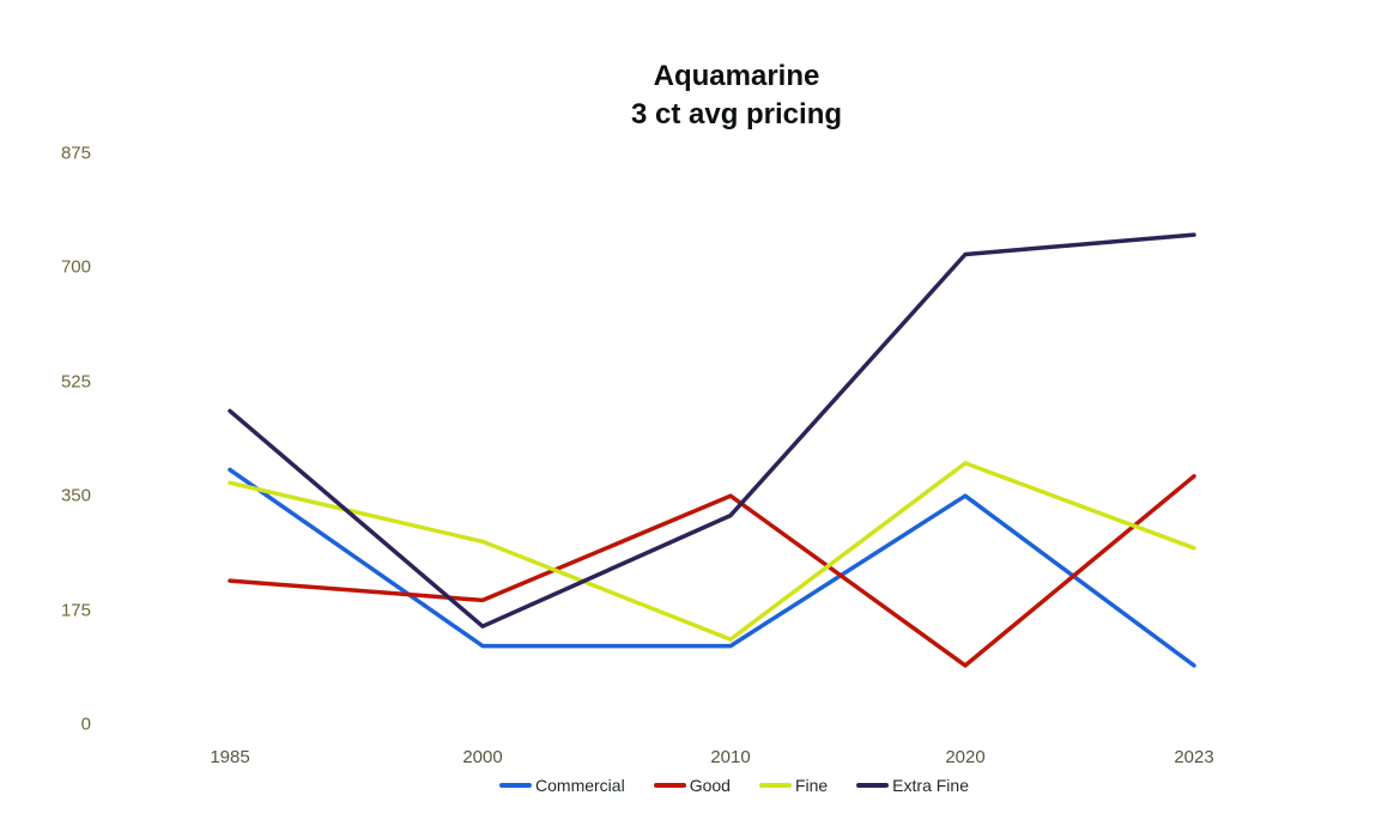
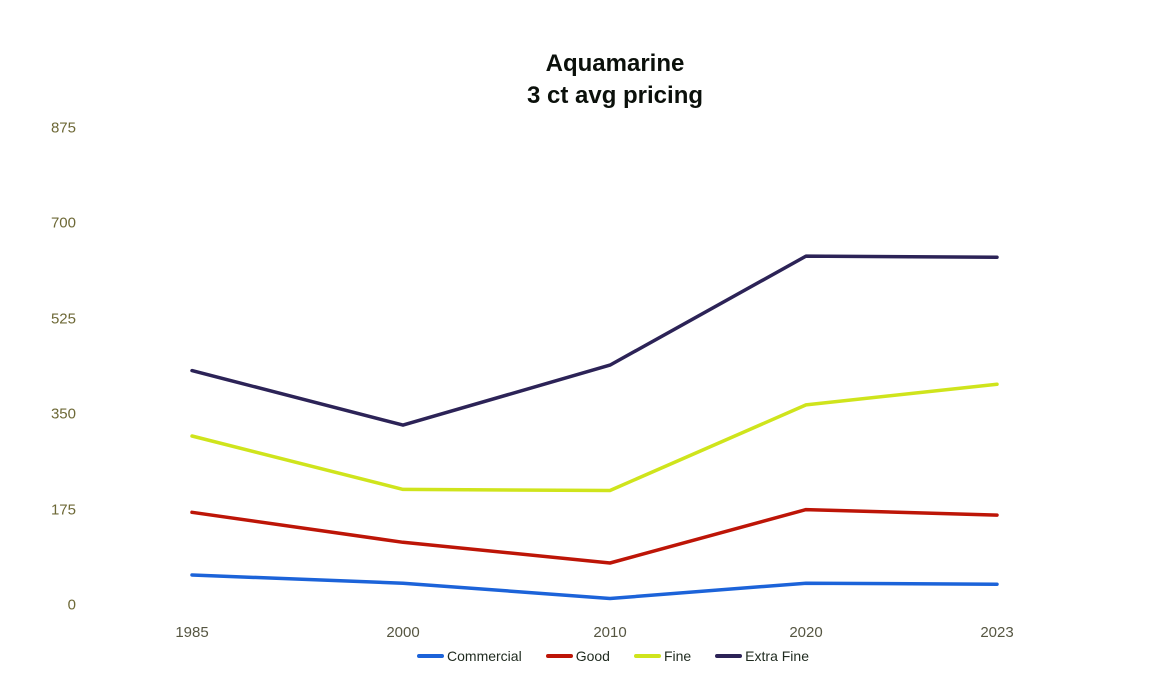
Commercial/1985: 390 -> 60
Good/1985: 220 -> 170
Fine/1985: 370 -> 310
Extra Fine/1985: 480 -> 430
Commercial/2000: 120 -> 40
Good/2000: 190 -> 120
Fine/2000: 280 -> 210
Extra Fine/2000: 150 -> 330
Commercial/2010: 120 -> 10
Good/2010: 350 -> 80
Fine/2010: 130 -> 210
Extra Fine/2010: 320 -> 440
Commercial/2020: 350 -> 40
Good/2020: 90 -> 180
Fine/2020: 400 -> 370
Extra Fine/2020: 720 -> 640
Commercial/2023: 90 -> 40
Good/2023: 380 -> 160
Fine/2023: 270 -> 400
Extra Fine/2023: 750 -> 640
